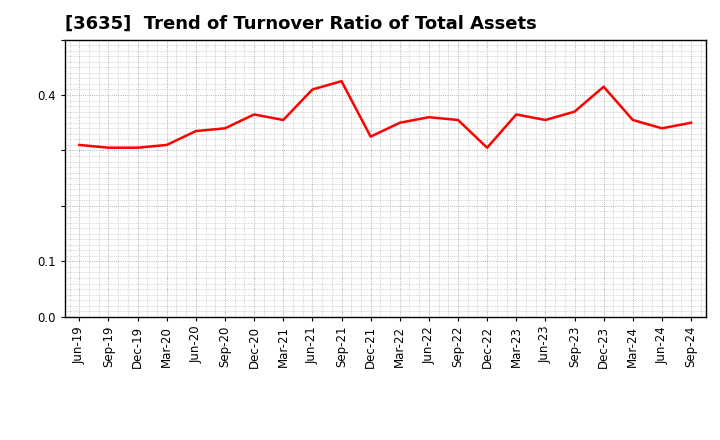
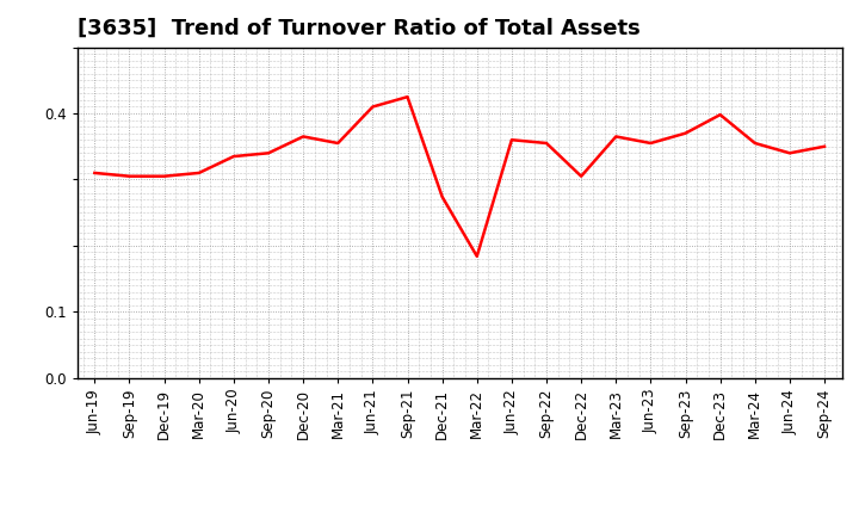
Dec-21: 0.325 -> 0.274
Mar-22: 0.350 -> 0.184
Dec-23: 0.415 -> 0.398
